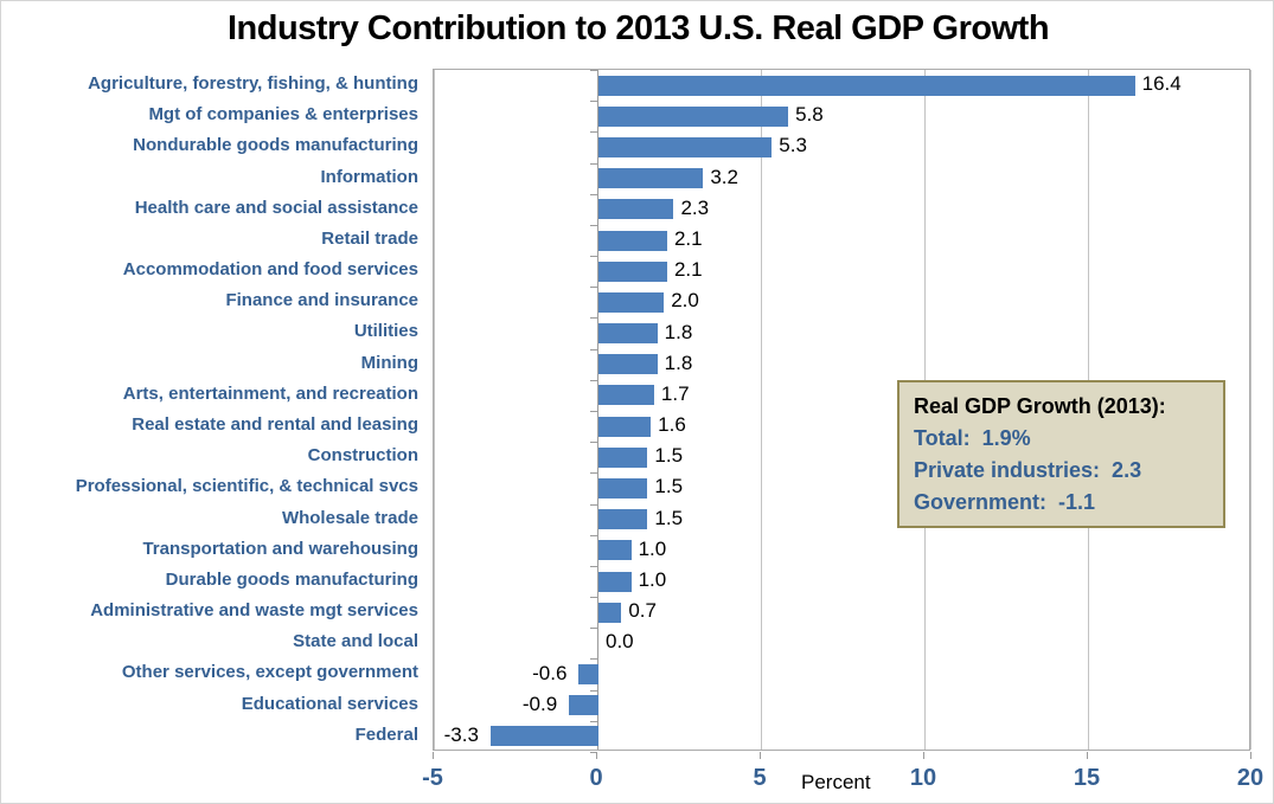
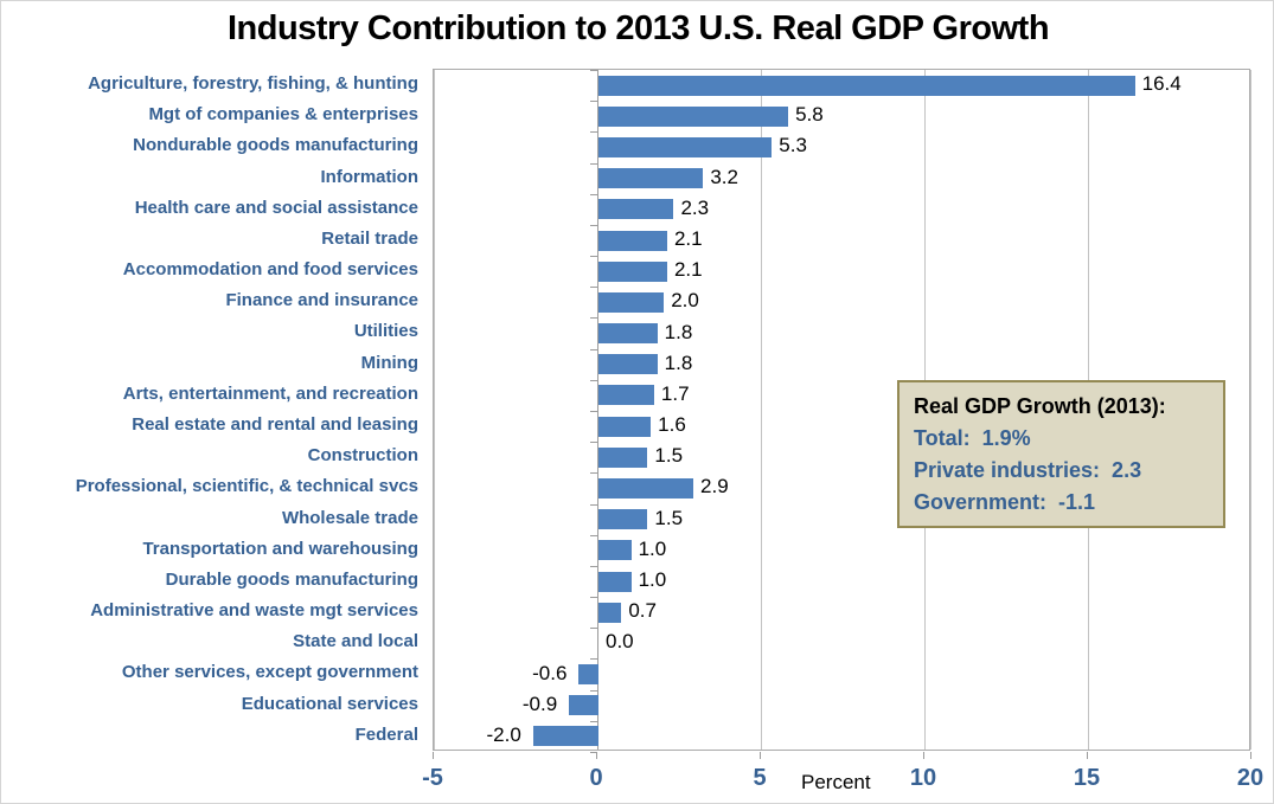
Professional, scientific, & technical svcs: 1.5 -> 2.9
Federal: -3.3 -> -2.0
